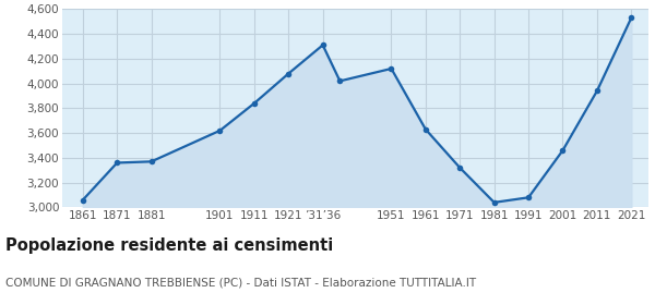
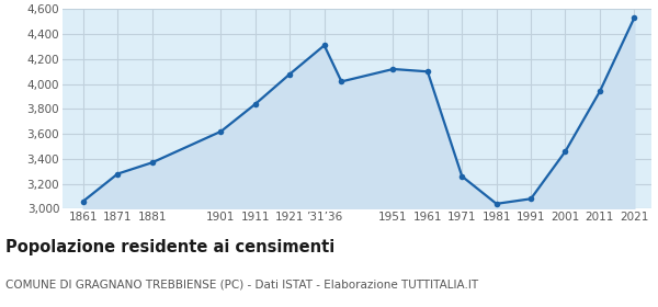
1871: 3,360 -> 3,280
1961: 3,630 -> 4,100
1971: 3,320 -> 3,260
